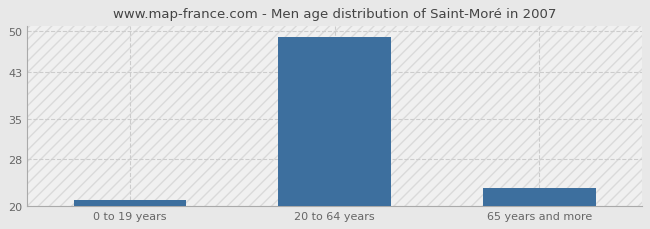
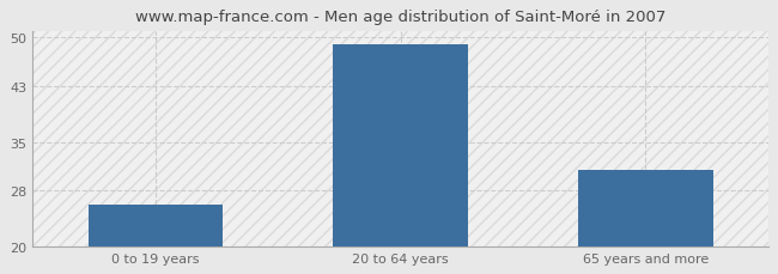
0 to 19 years: 21 -> 26
65 years and more: 23 -> 31
